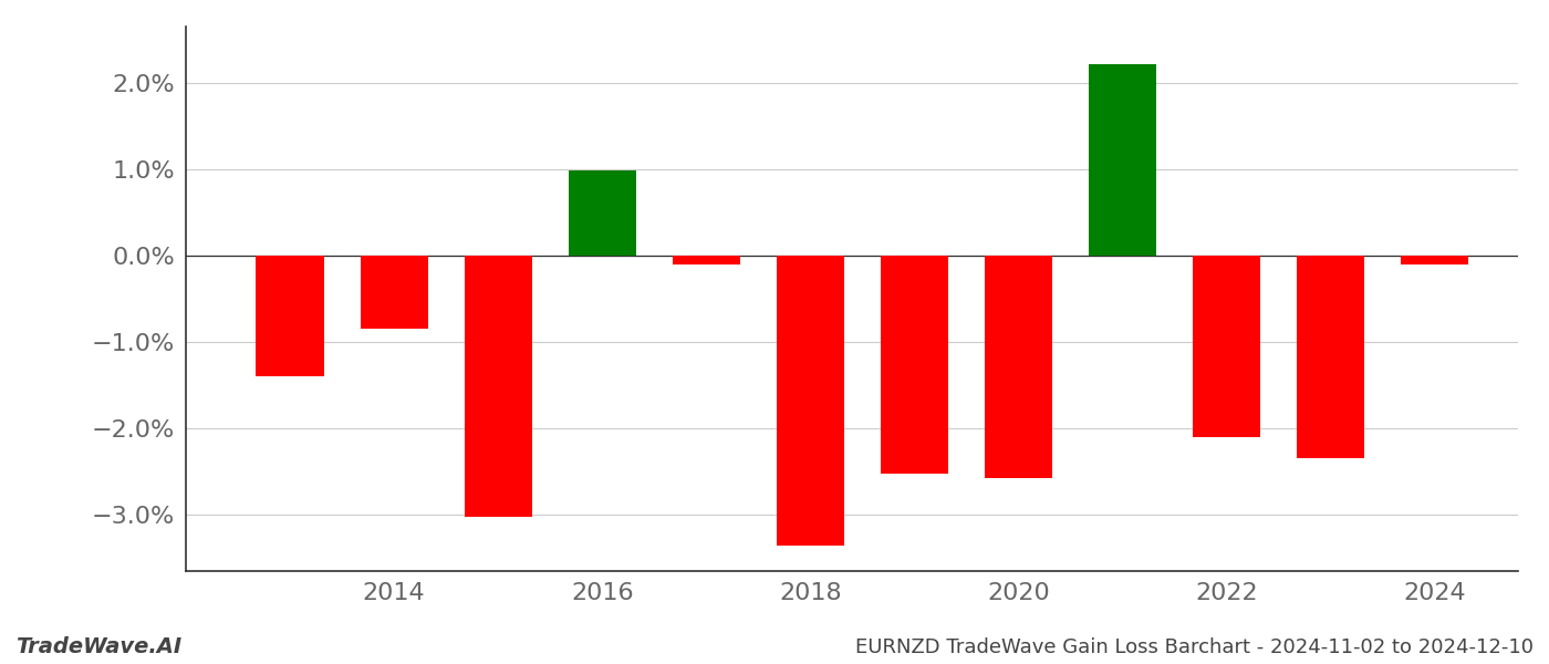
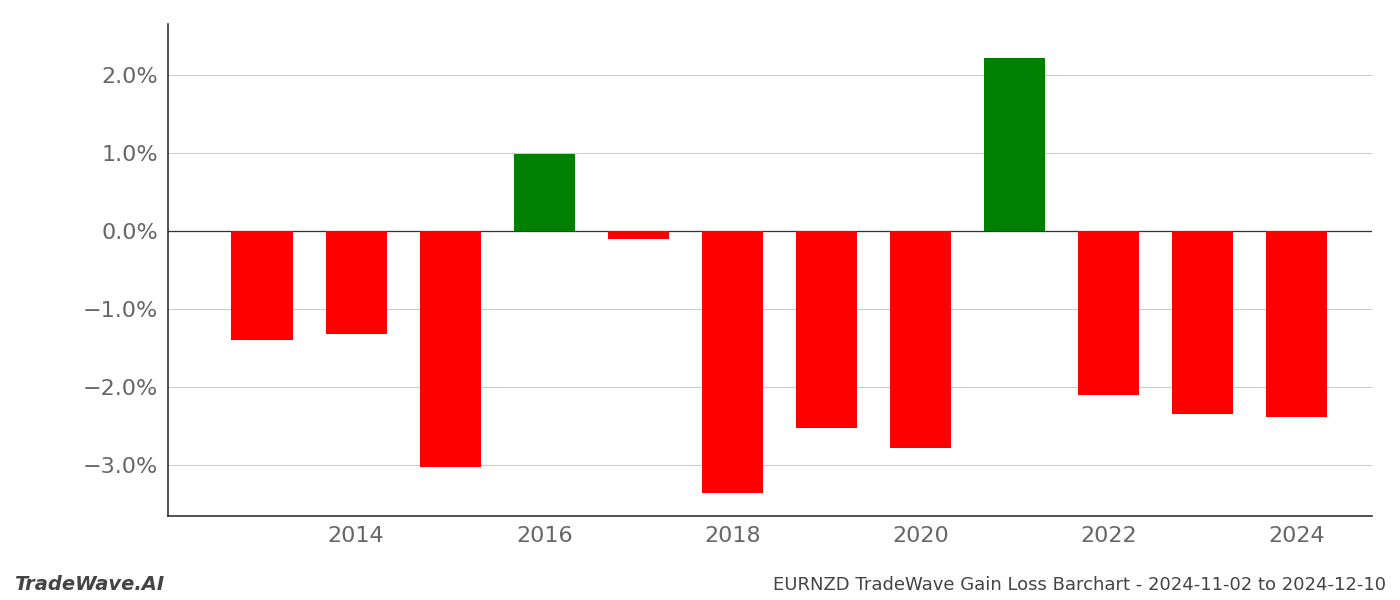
2014: -0.85% -> -1.32%
2020: -2.57% -> -2.78%
2024: -0.10% -> -2.38%
